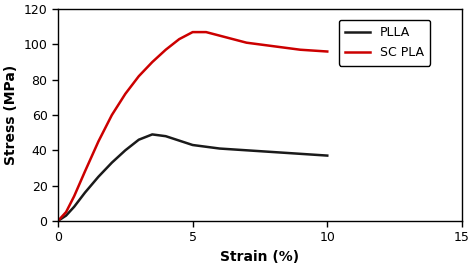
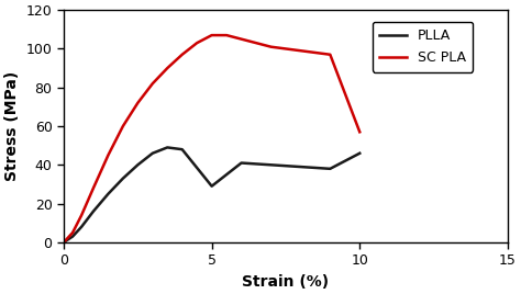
PLLA/5: 43 -> 29
PLLA/10: 37 -> 46
SC PLA/10: 96 -> 57
